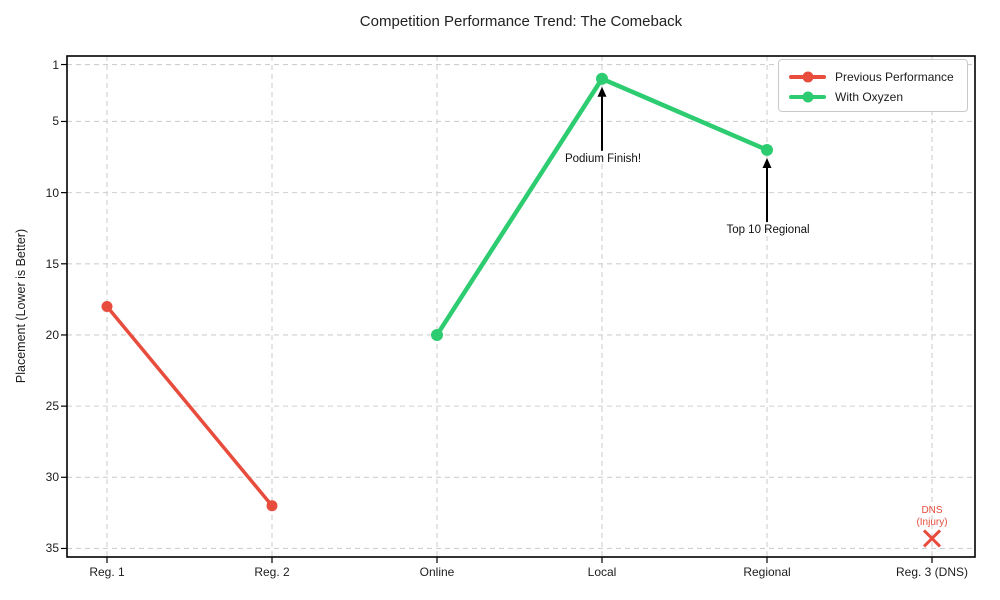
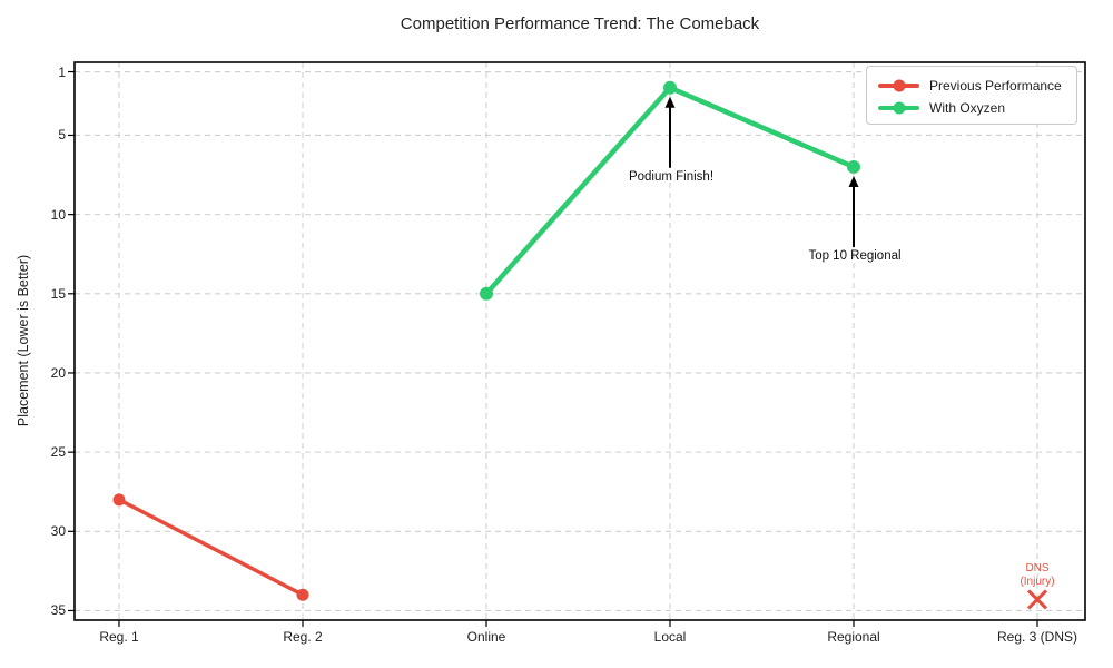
Previous Performance/Reg. 1: 18 -> 28
Previous Performance/Reg. 2: 32 -> 34
With Oxyzen/Online: 20 -> 15
